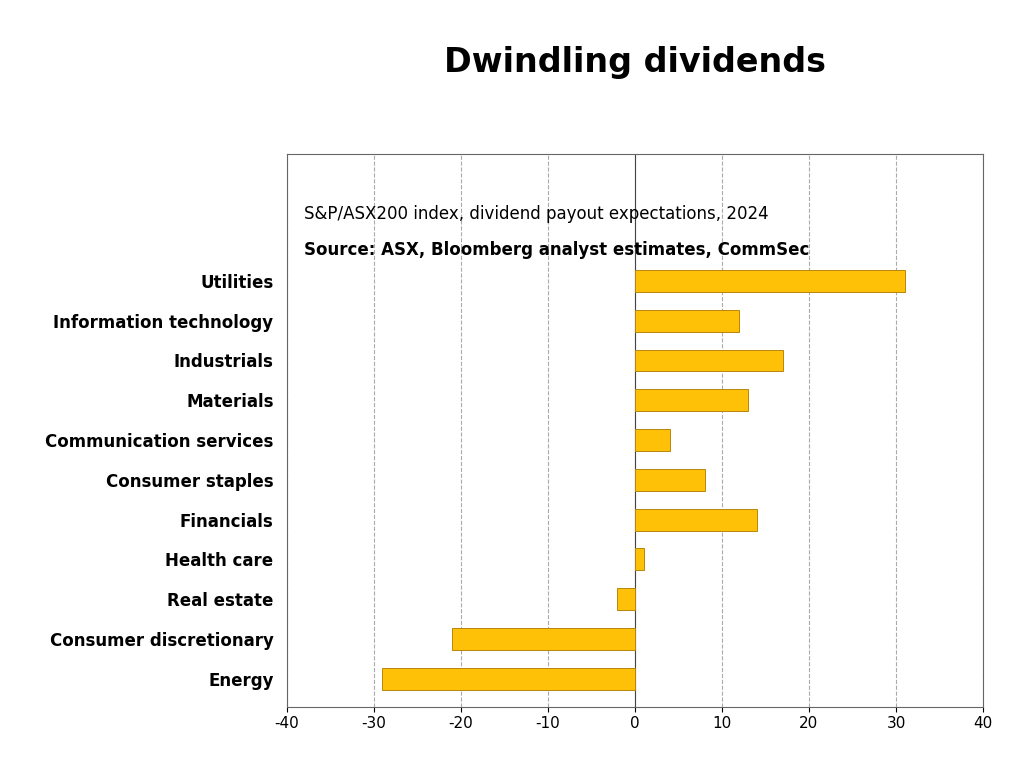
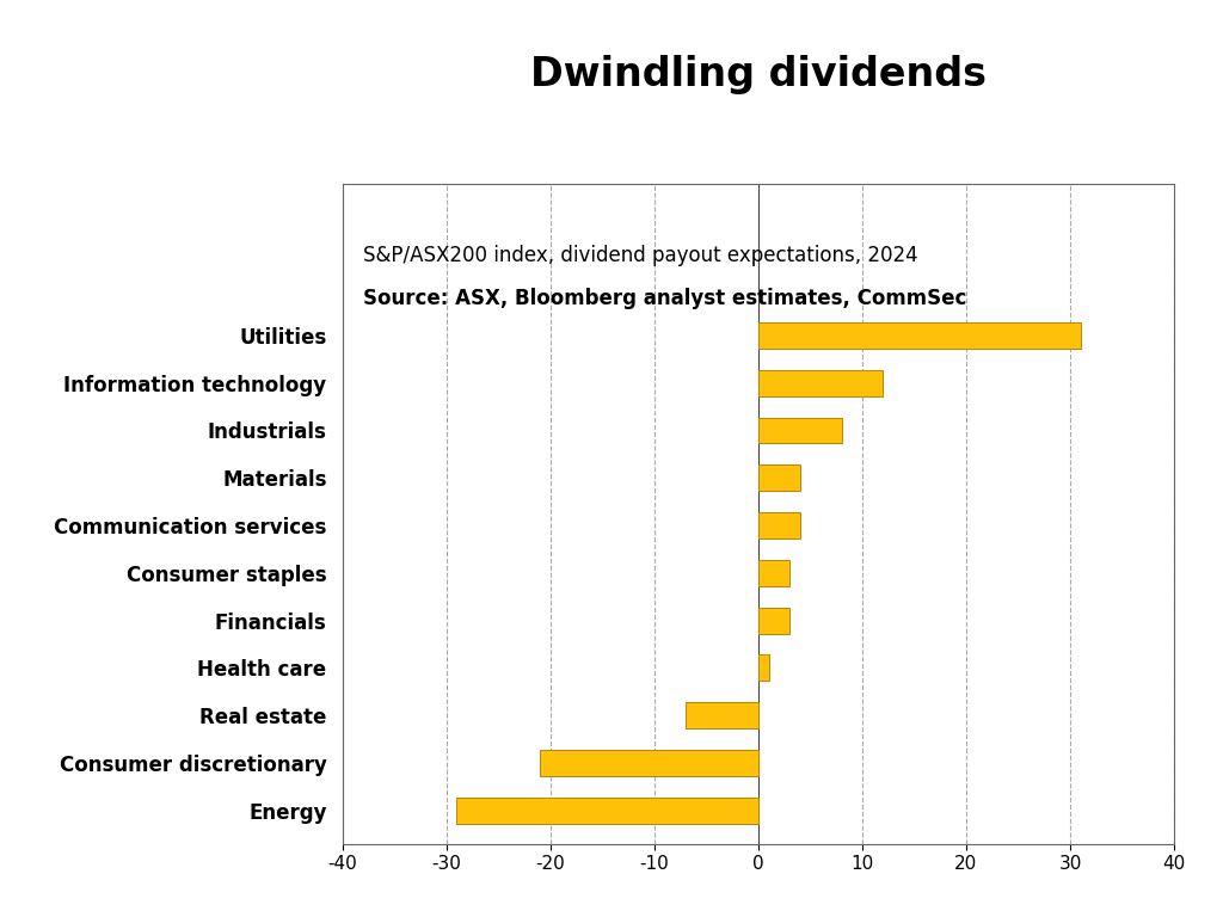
Industrials: 17 -> 8
Materials: 13 -> 4
Consumer staples: 8 -> 3
Financials: 14 -> 3
Real estate: -2 -> -7
